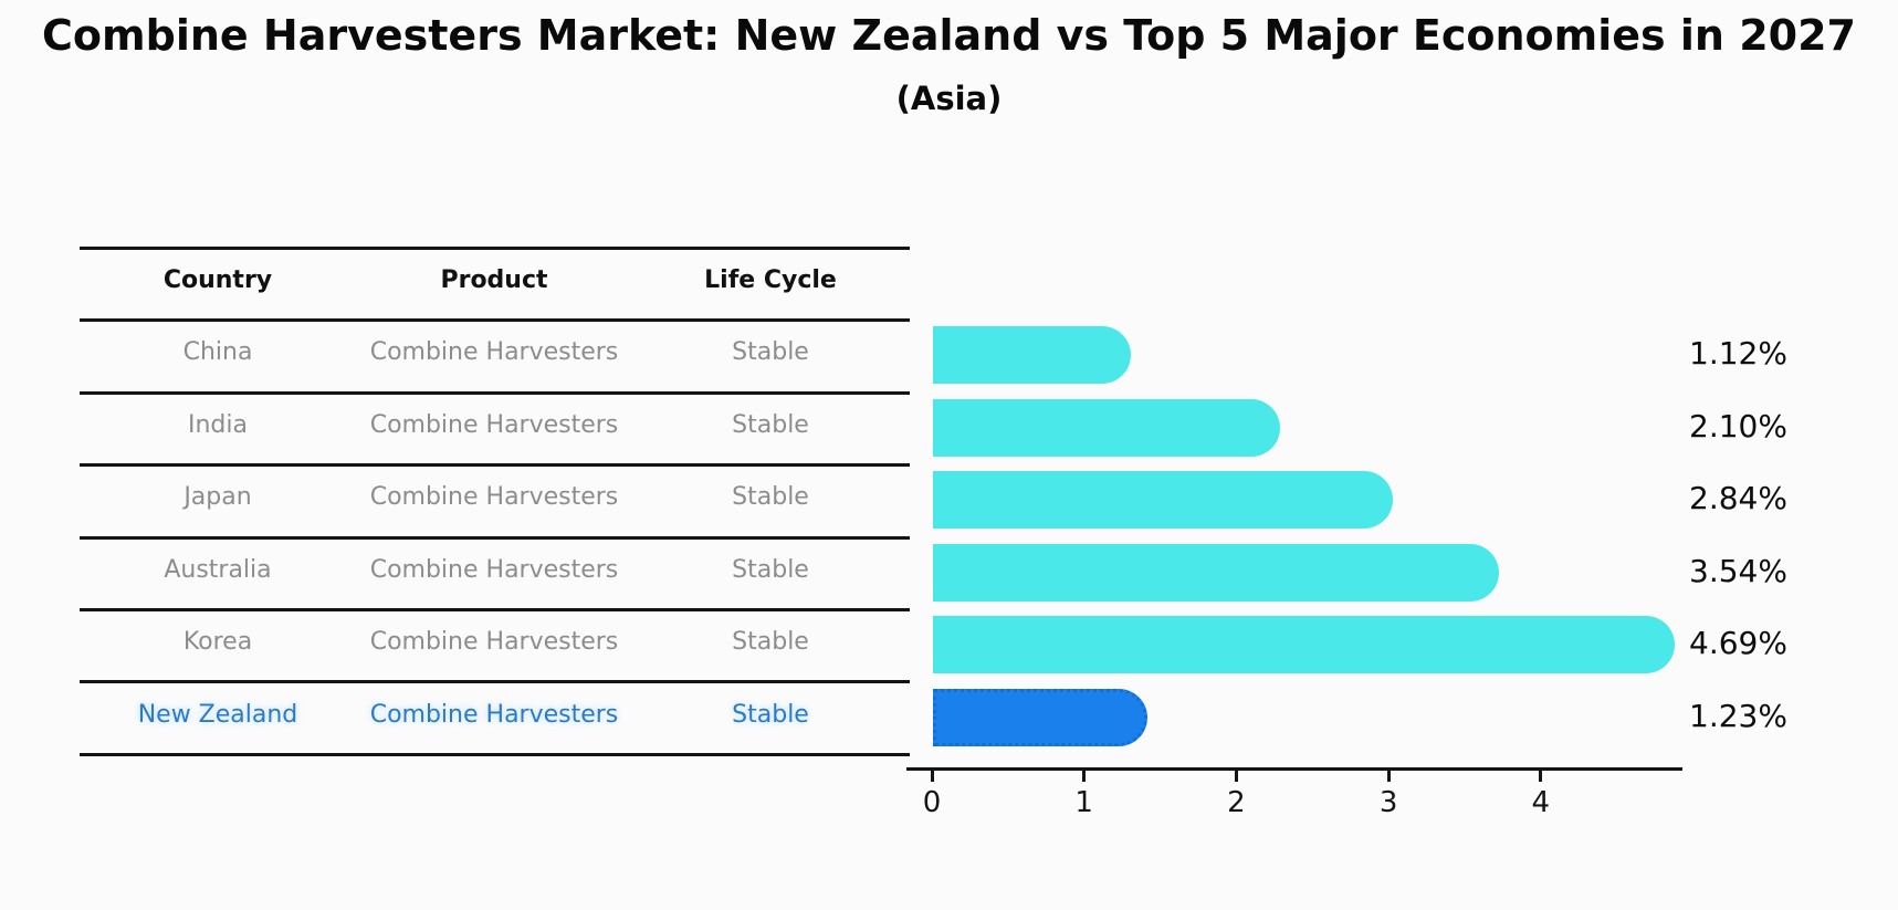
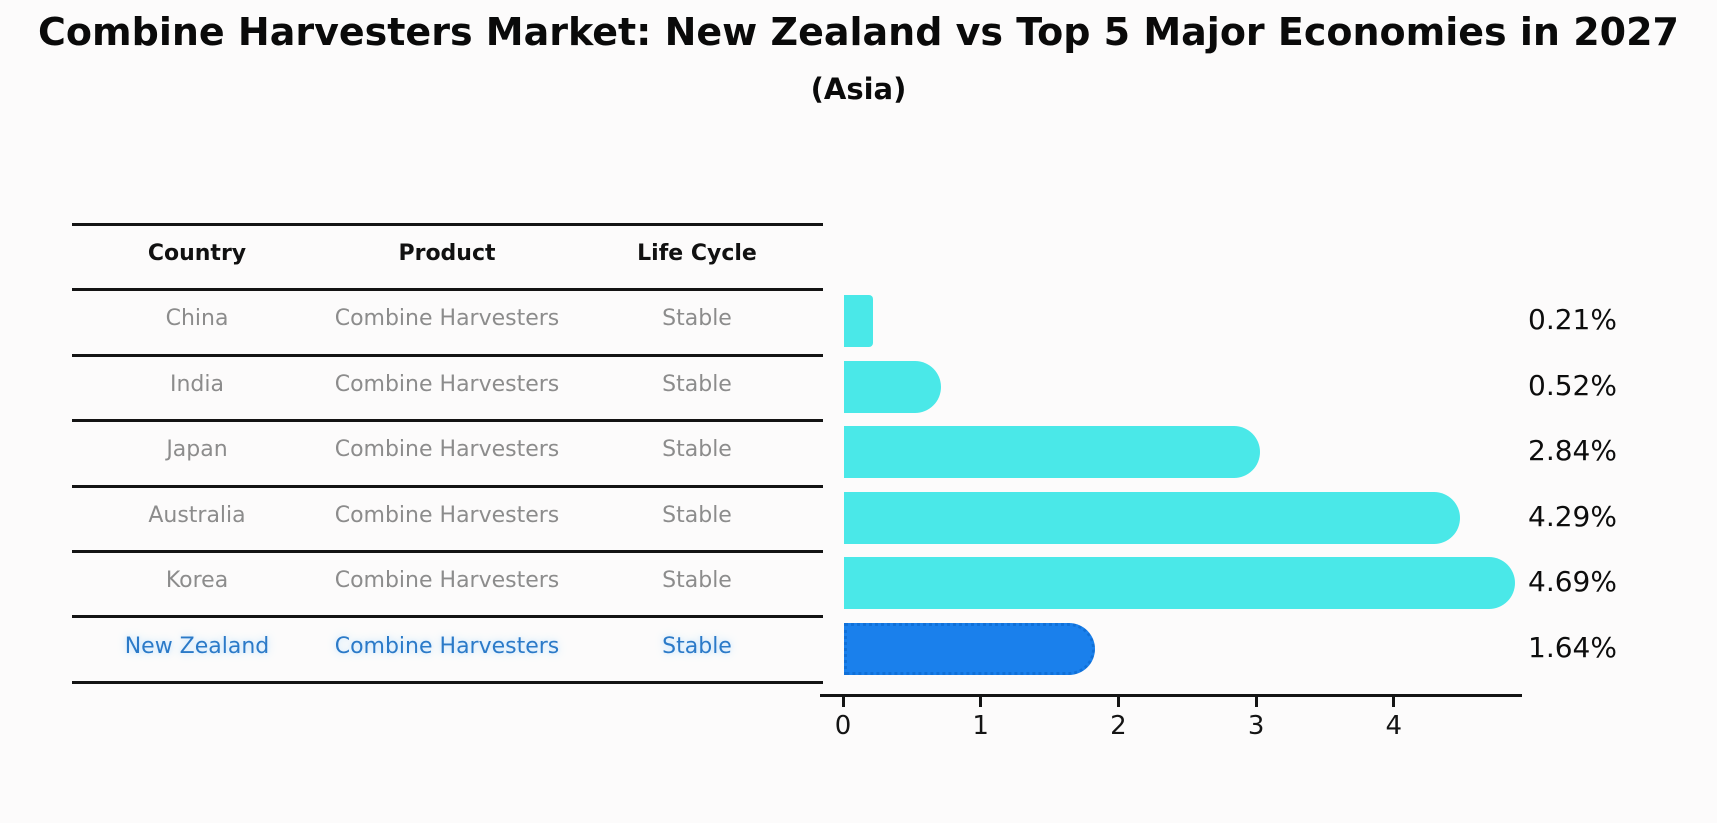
China: 1.12% -> 0.21%
India: 2.10% -> 0.52%
Australia: 3.54% -> 4.29%
New Zealand: 1.23% -> 1.64%
